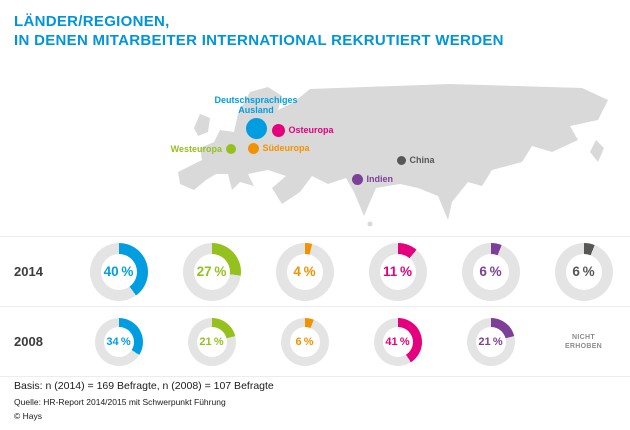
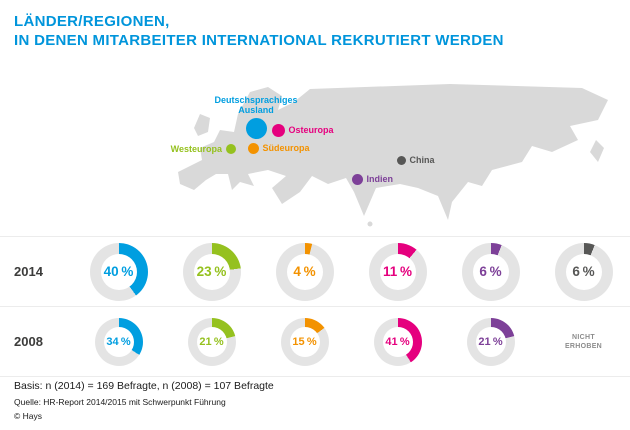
2014/Westeuropa: 27 -> 23
2008/Südeuropa: 6 -> 15
